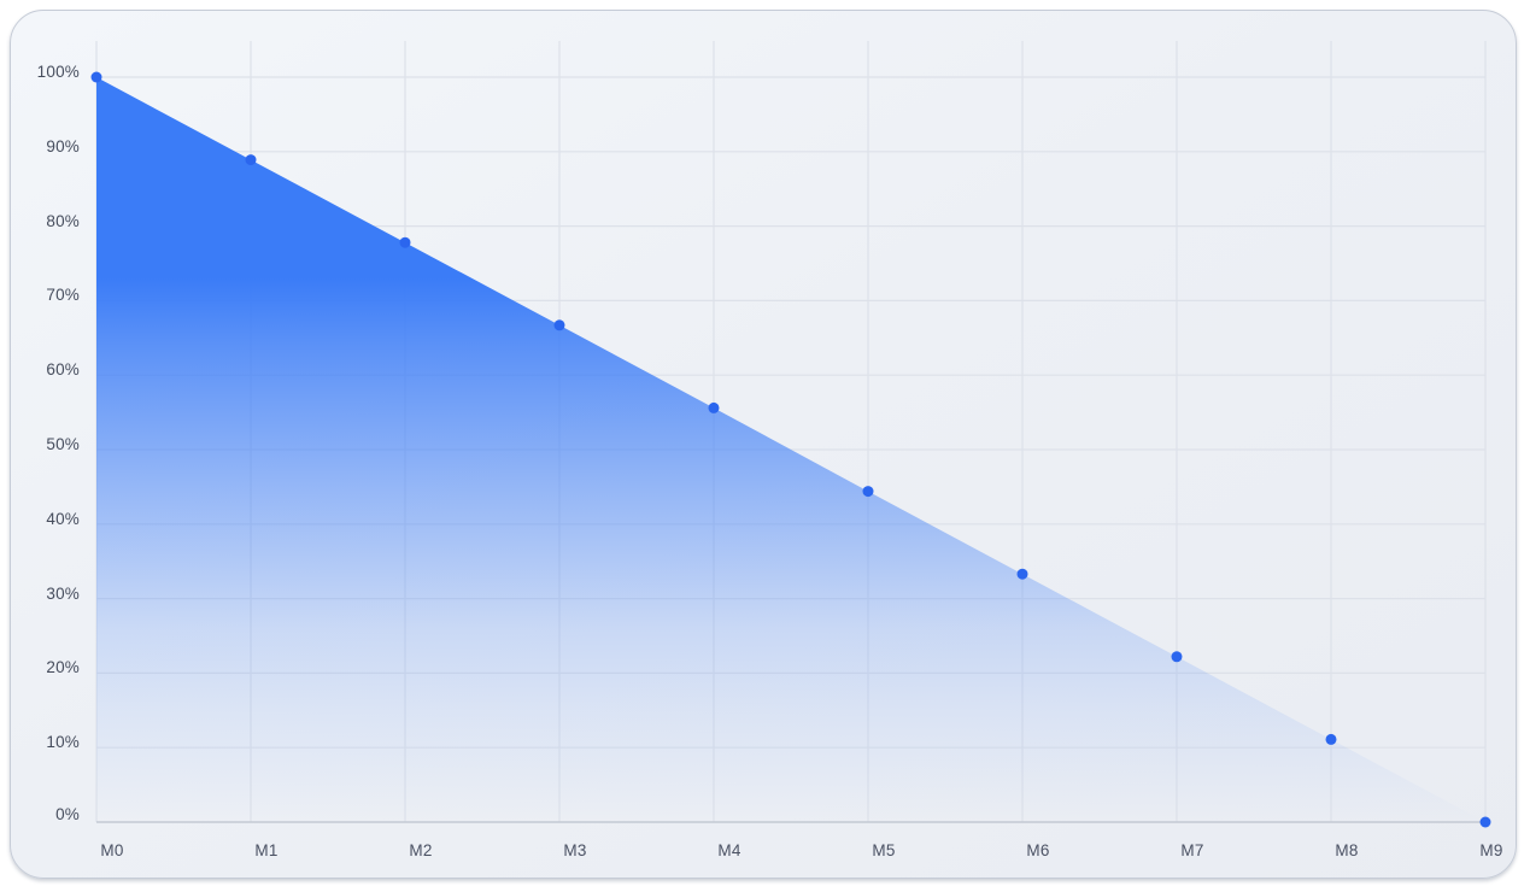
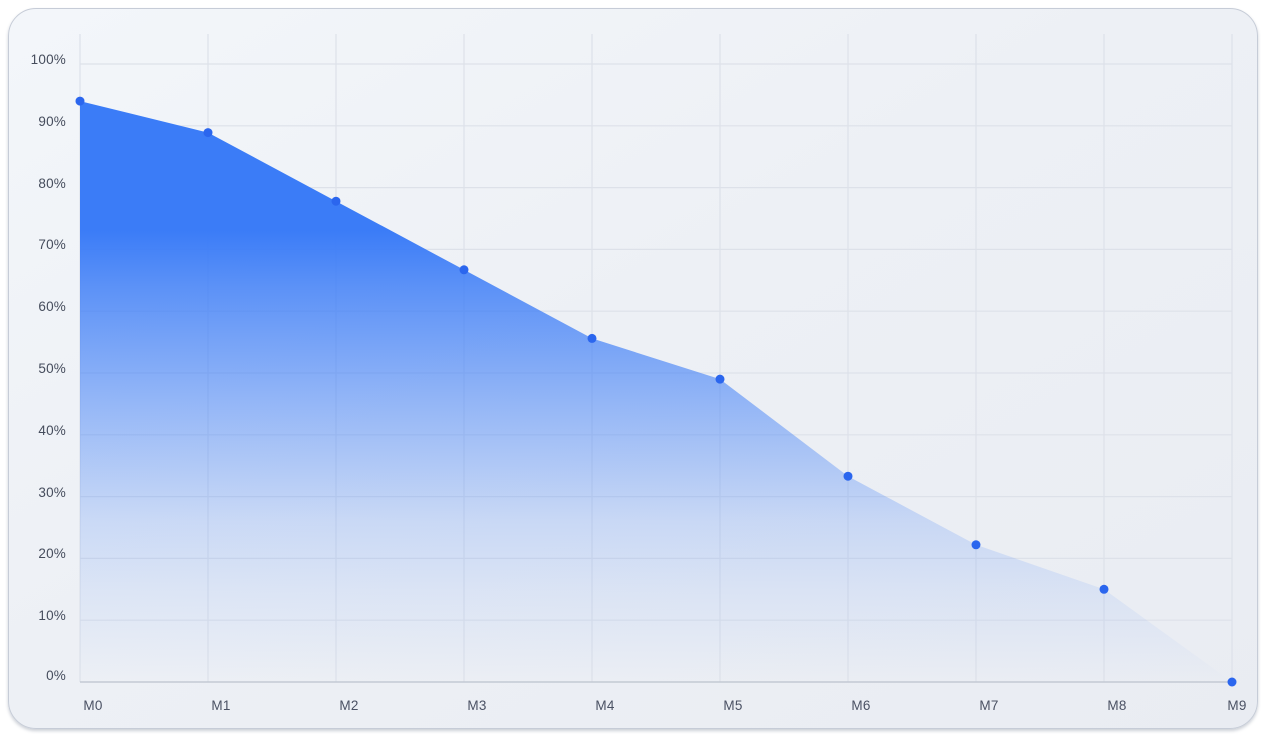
M0: 100% -> 94%
M5: 44% -> 49%
M8: 11% -> 15%
